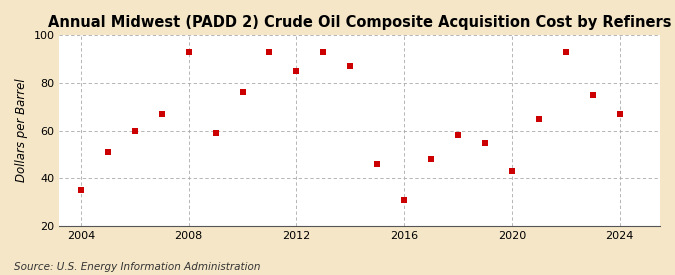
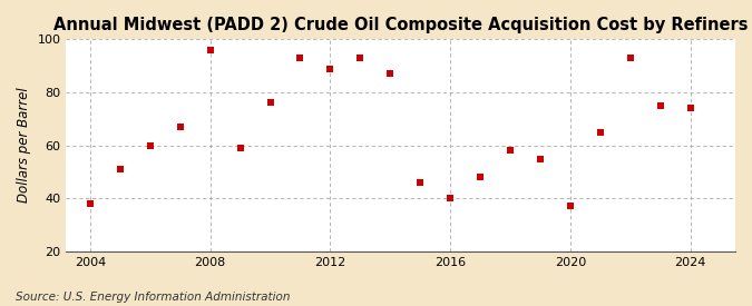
2004: 35 -> 38
2008: 93 -> 96
2012: 85 -> 89
2016: 31 -> 40
2020: 43 -> 37
2024: 67 -> 74
